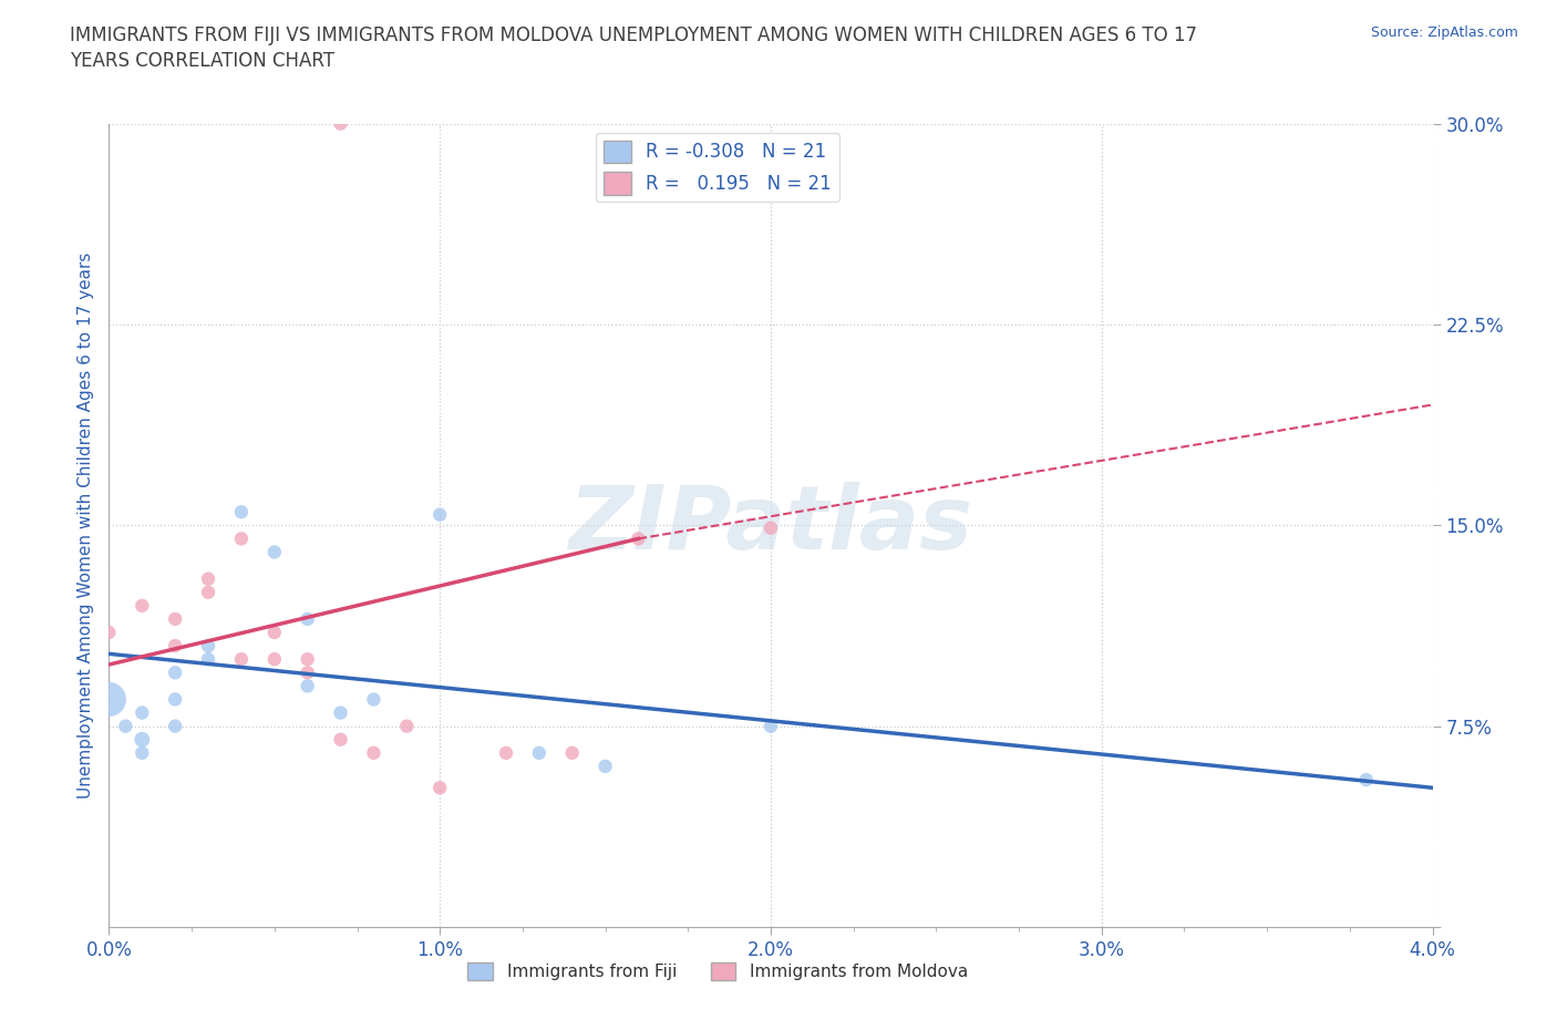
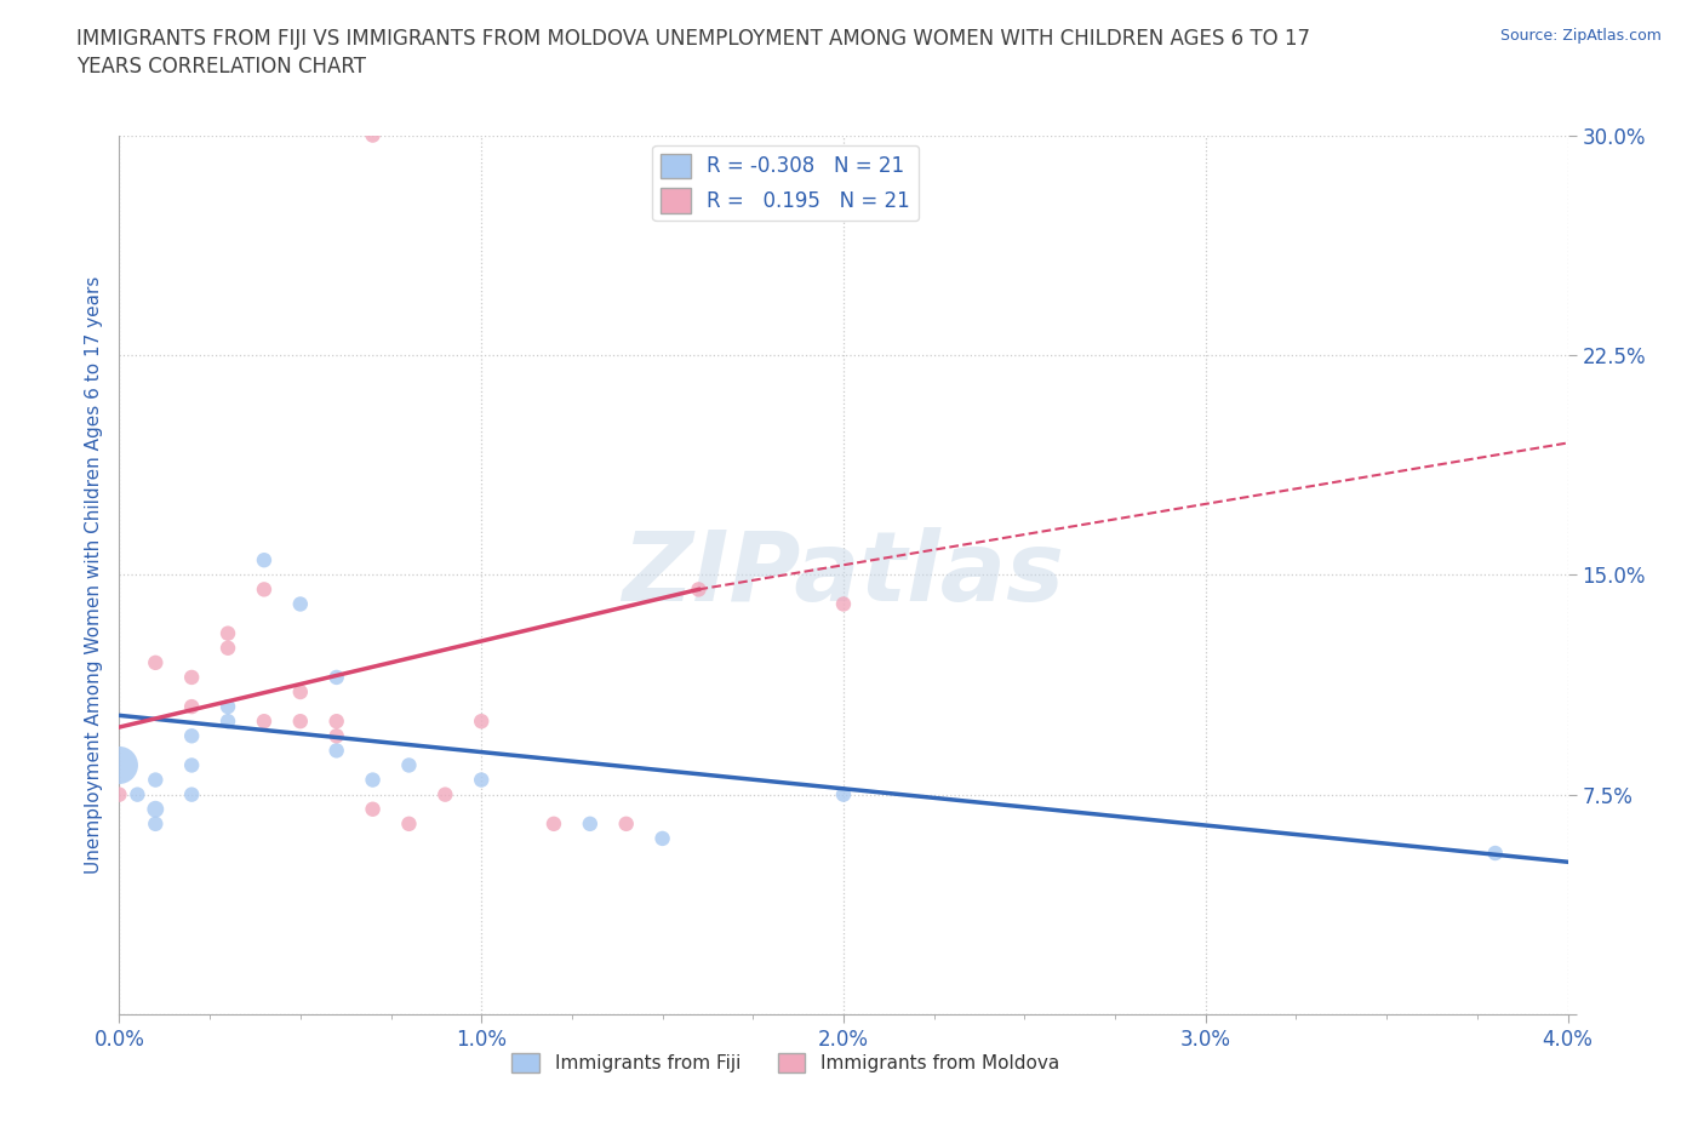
Immigrants from Moldova/0.0%: 11.0% -> 7.5%
Immigrants from Fiji/1.0%: 15.4% -> 8.0%
Immigrants from Moldova/1.0%: 5.2% -> 10.0%
Immigrants from Moldova/2.0%: 14.9% -> 14.0%
